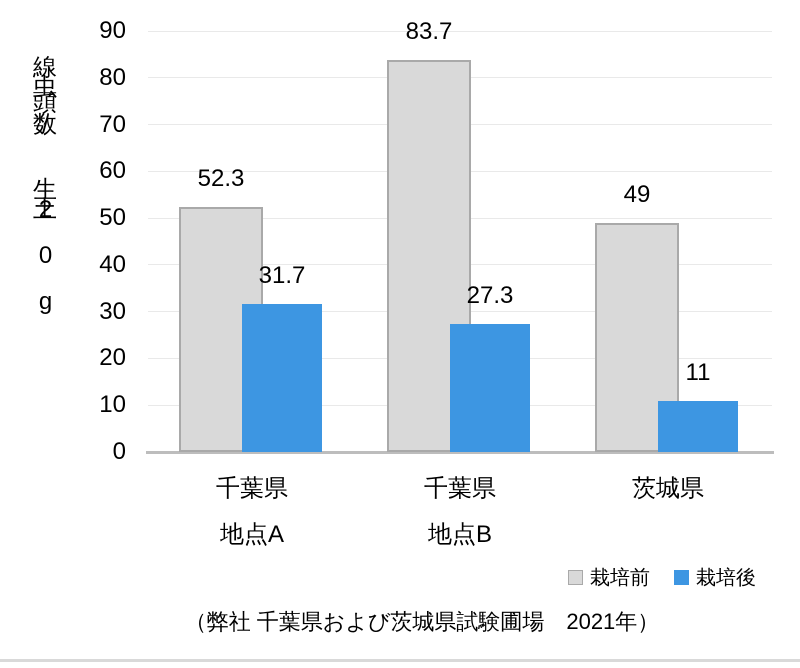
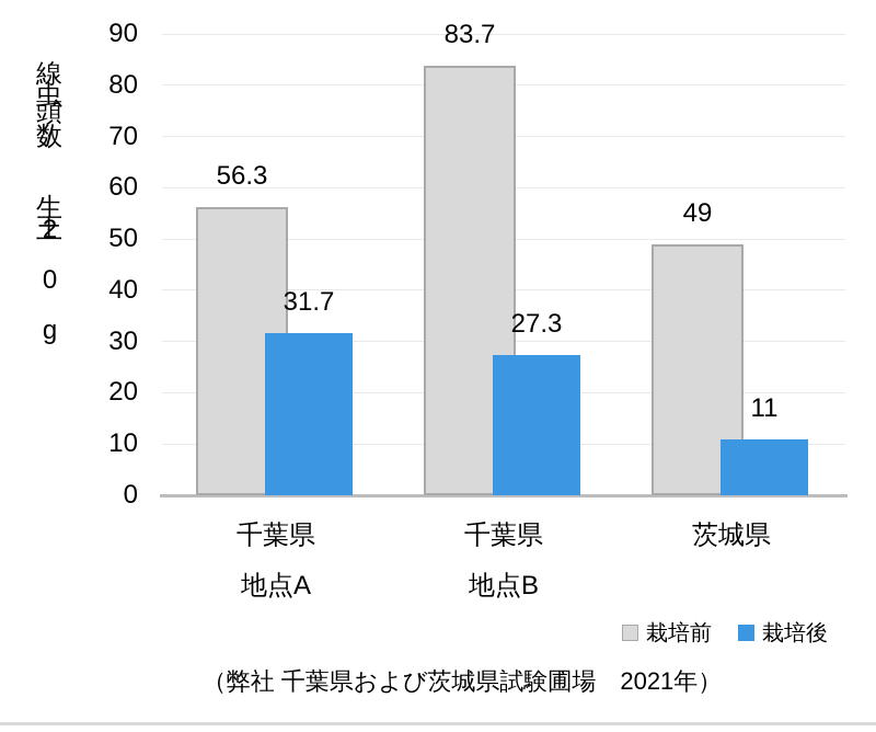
栽培前/千葉県 地点A: 52.3 -> 56.3
